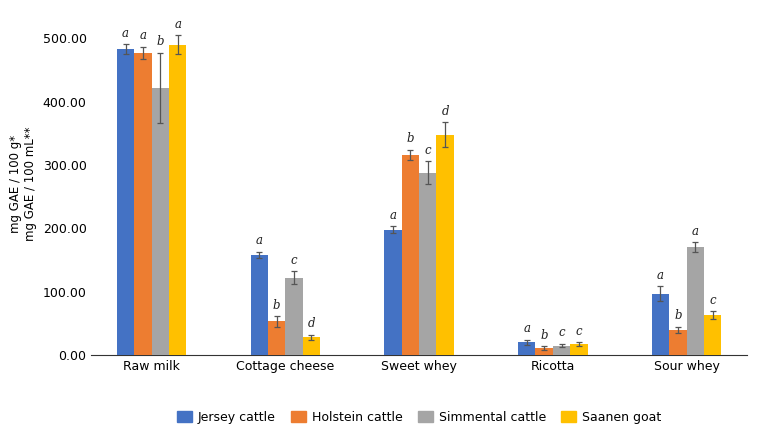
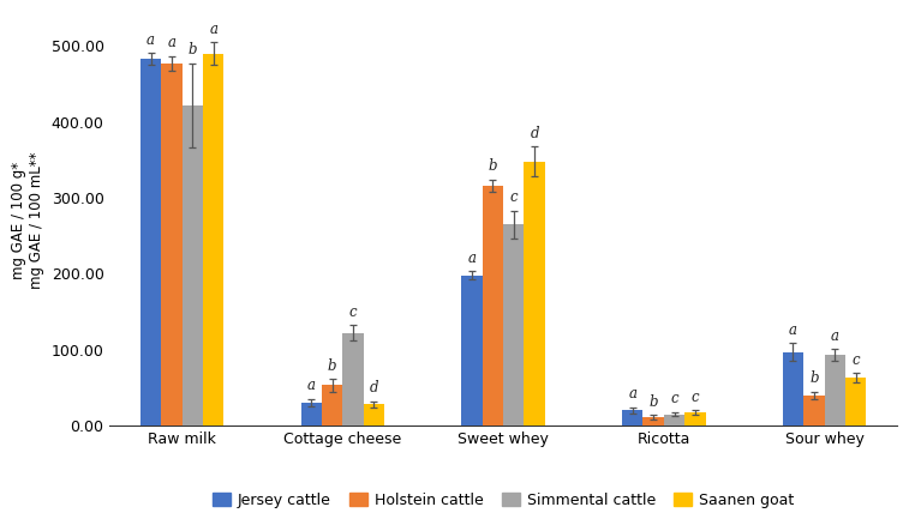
Jersey cattle/Cottage cheese: 158 -> 30
Simmental cattle/Sweet whey: 288 -> 265
Simmental cattle/Sour whey: 170 -> 93
